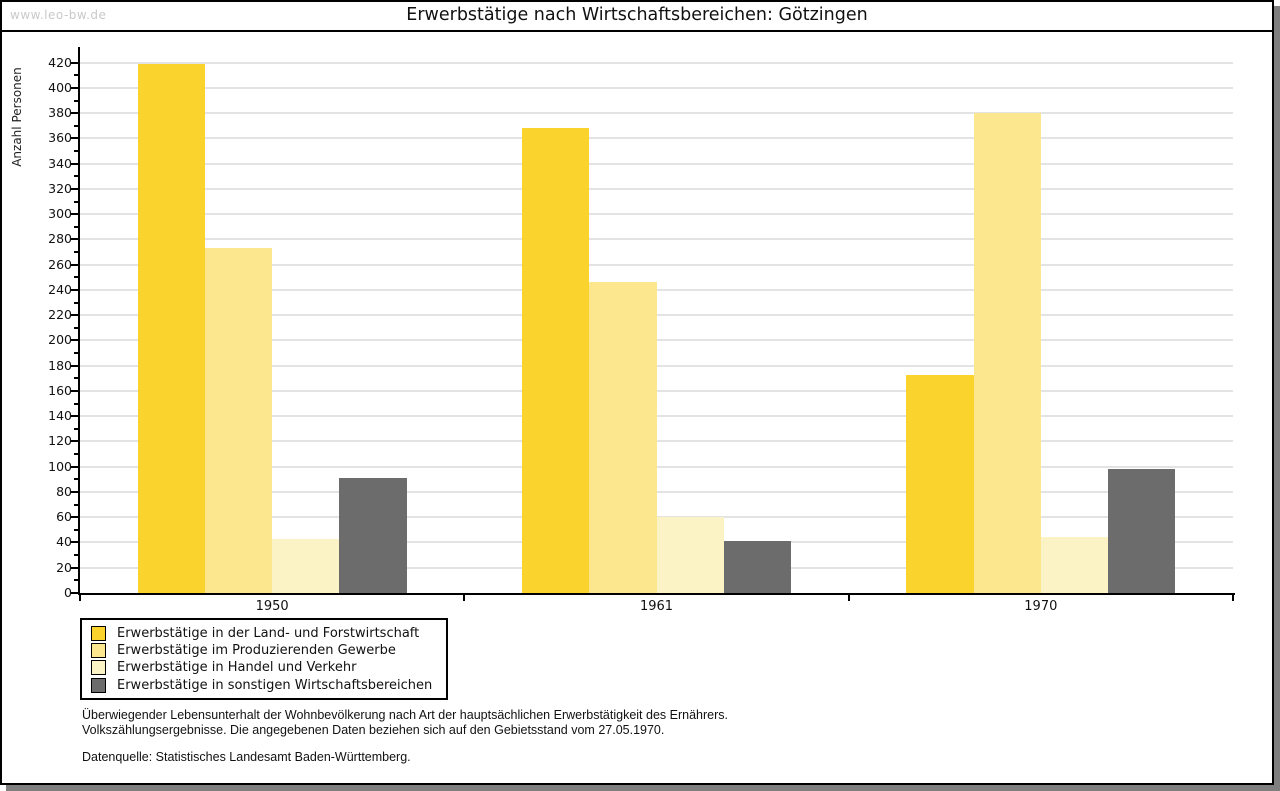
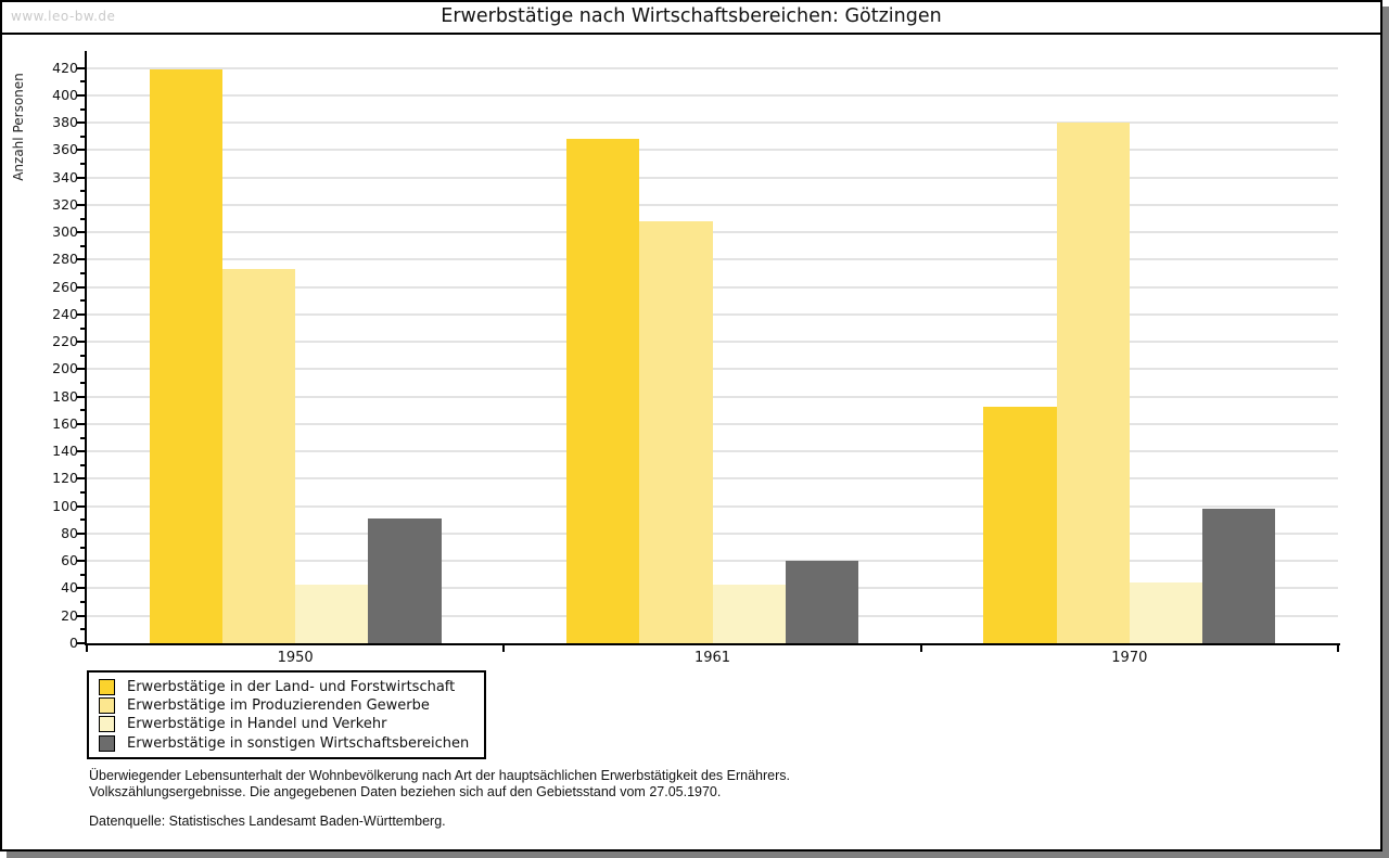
Erwerbstätige im Produzierenden Gewerbe/1961: 246 -> 308
Erwerbstätige in Handel und Verkehr/1961: 60 -> 43
Erwerbstätige in sonstigen Wirtschaftsbereichen/1961: 41 -> 60
